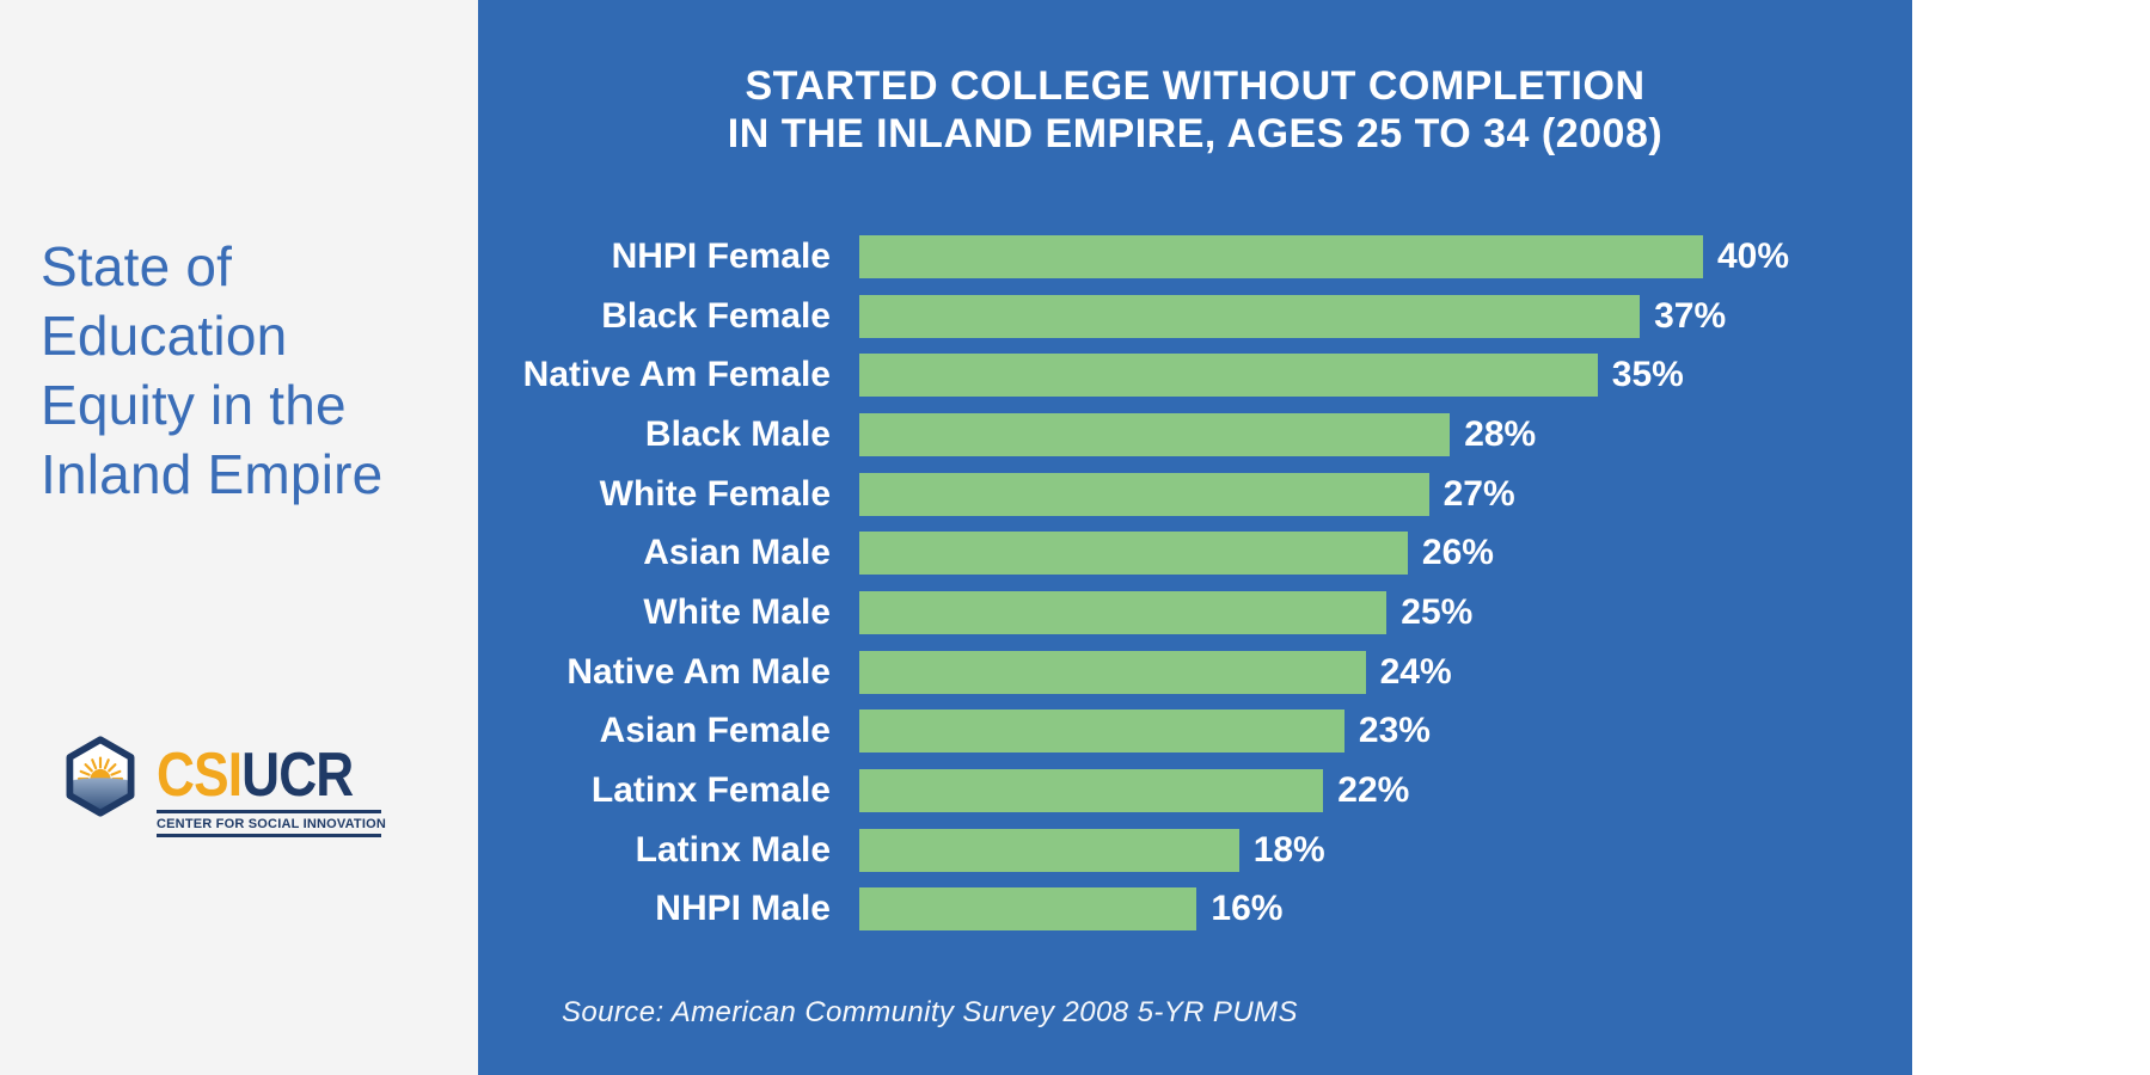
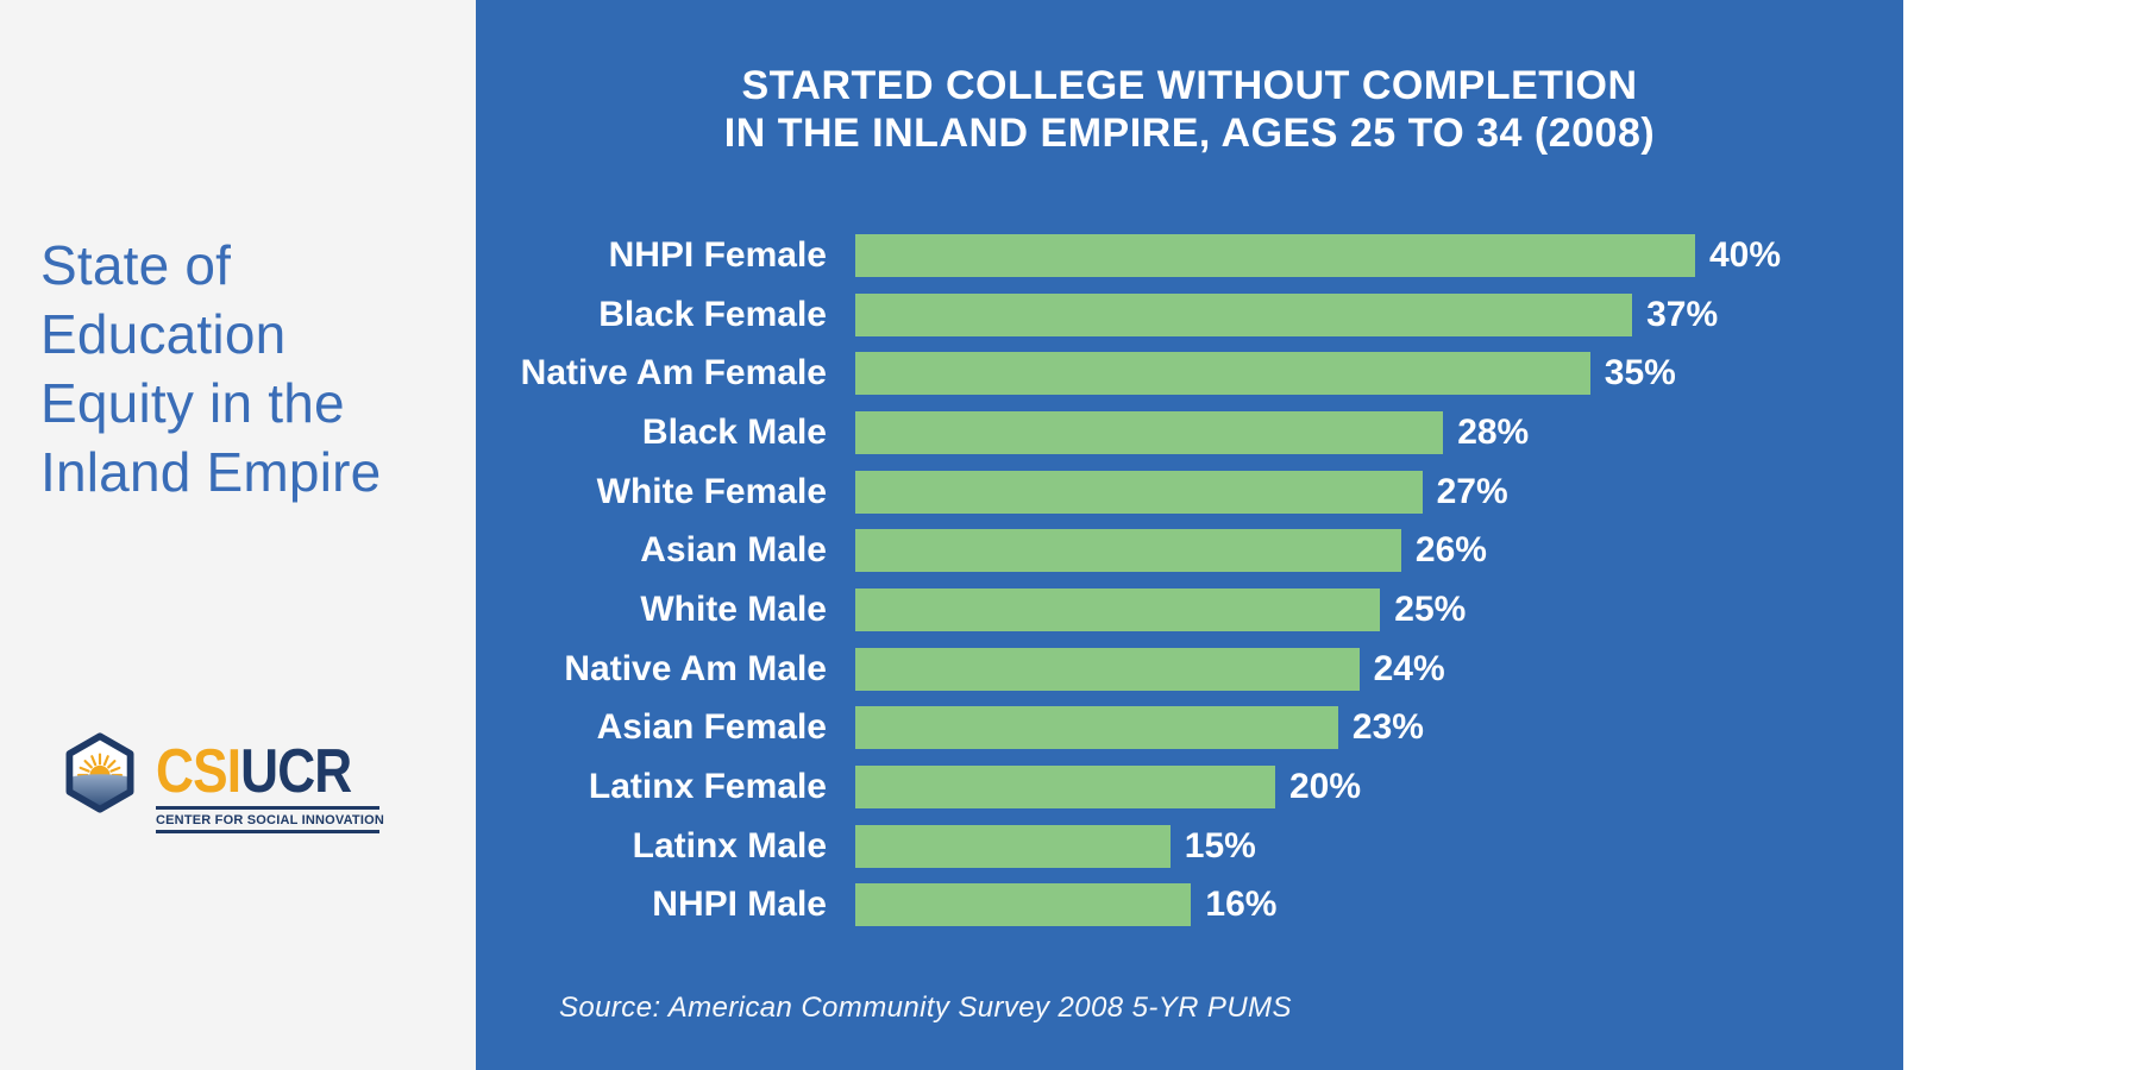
Latinx Female: 22% -> 20%
Latinx Male: 18% -> 15%
